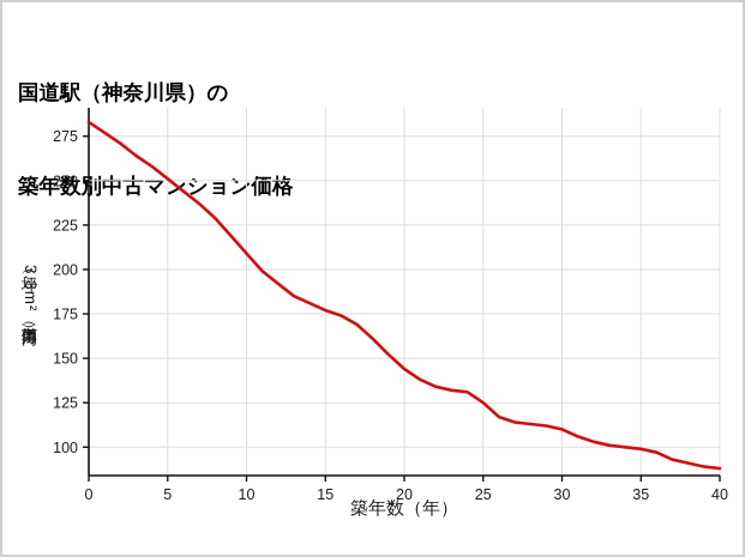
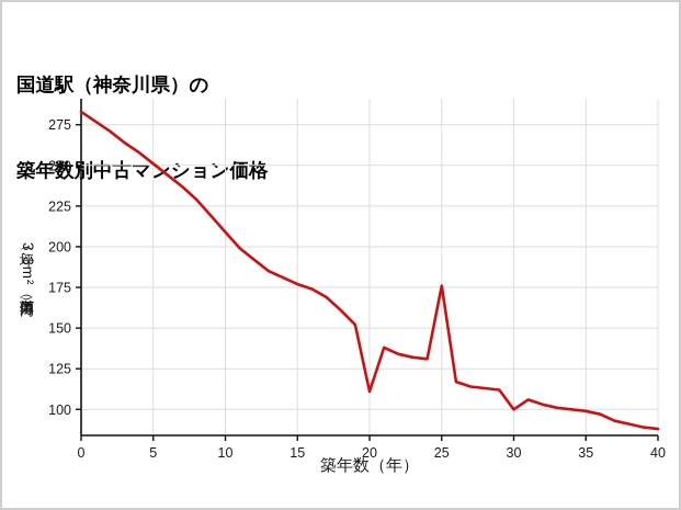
20: 144 -> 111
25: 125 -> 176
30: 110 -> 100
